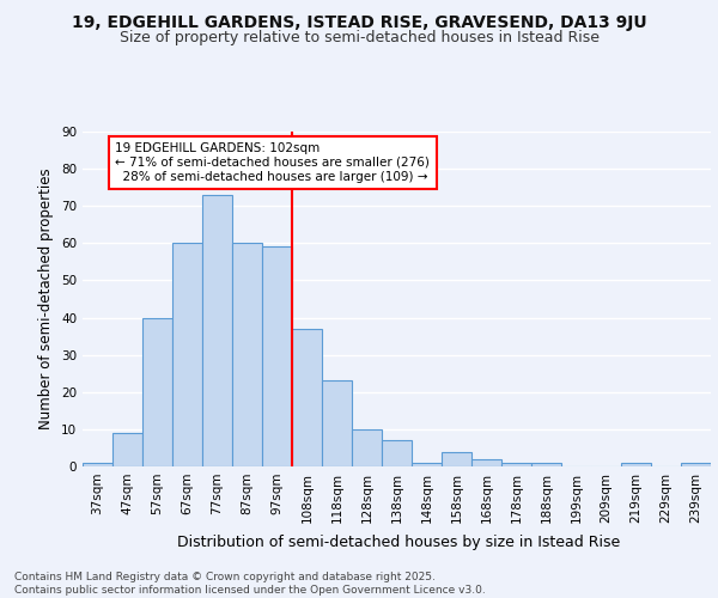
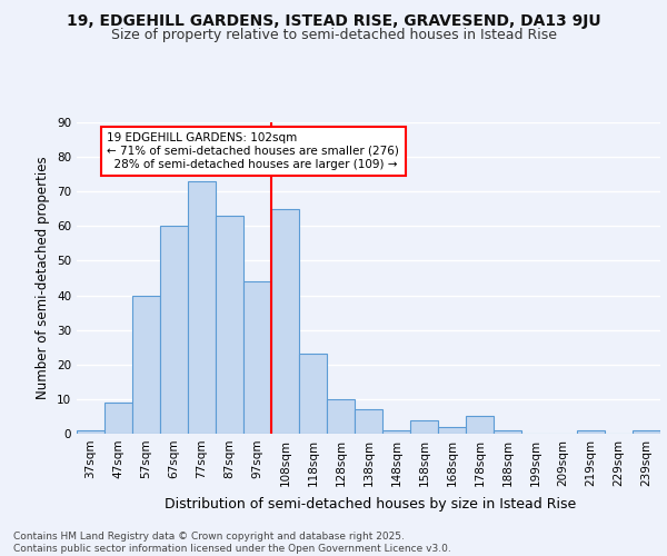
87sqm: 60 -> 63
97sqm: 59 -> 44
108sqm: 37 -> 65
178sqm: 1 -> 5
